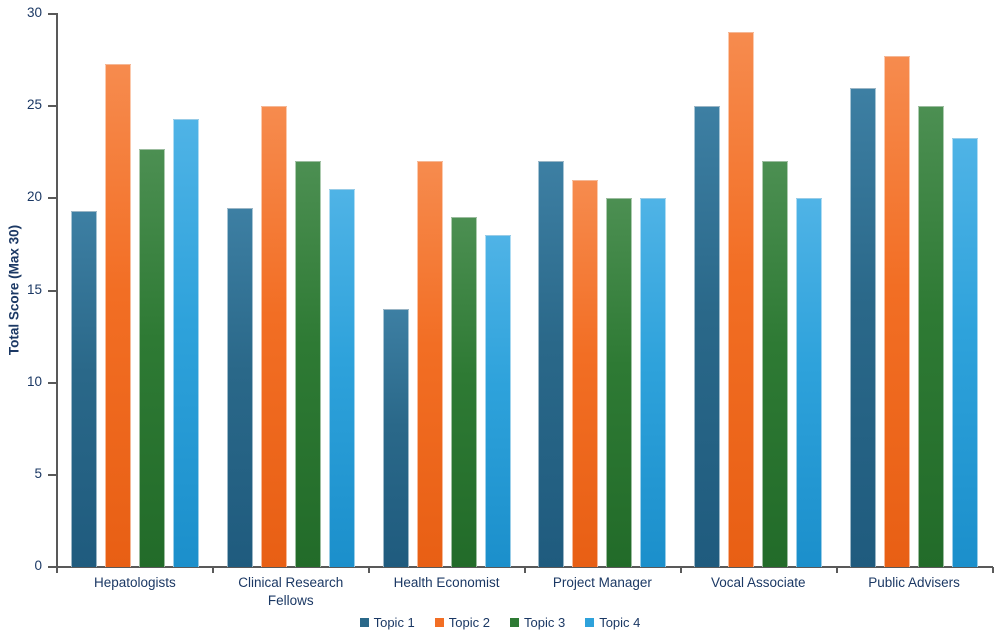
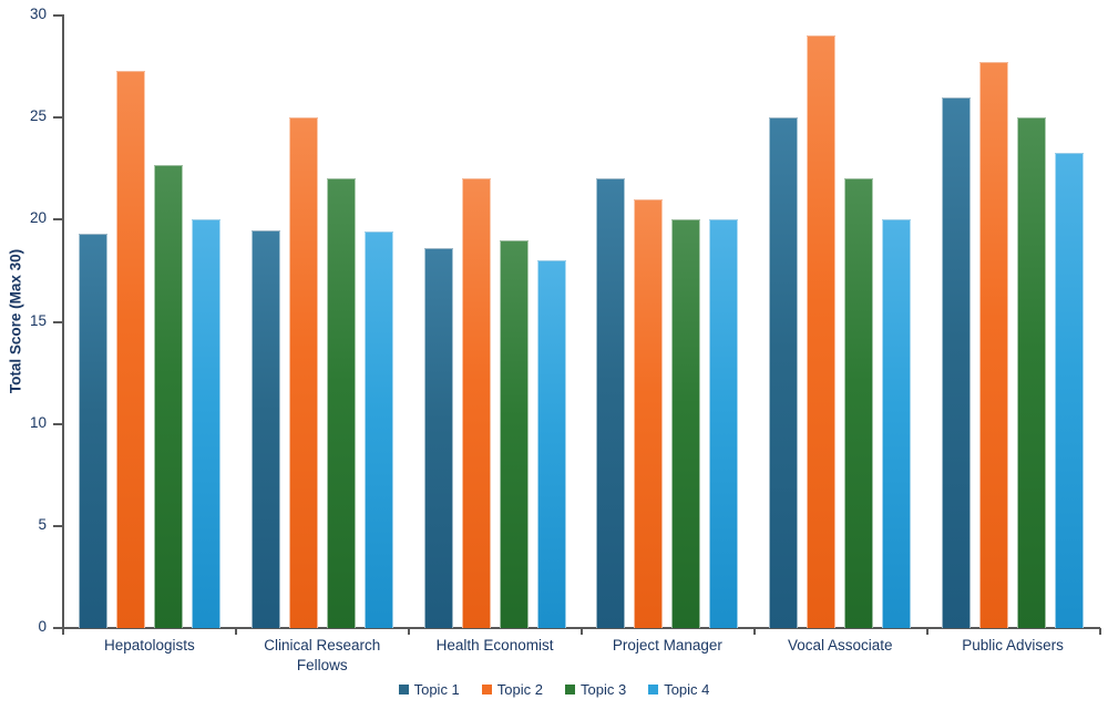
Topic 4/Hepatologists: 24.3 -> 20.0
Topic 4/Clinical Research Fellows: 20.5 -> 19.4
Topic 1/Health Economist: 14.0 -> 18.6
